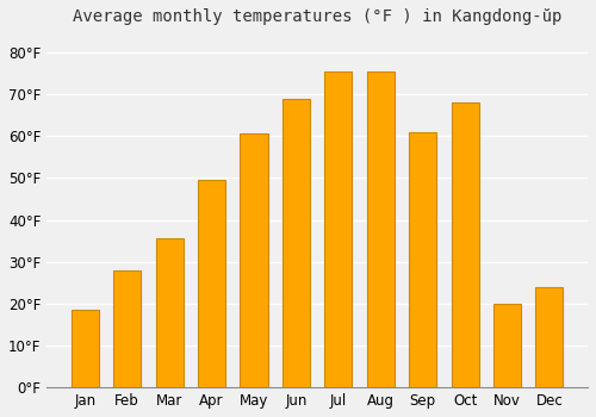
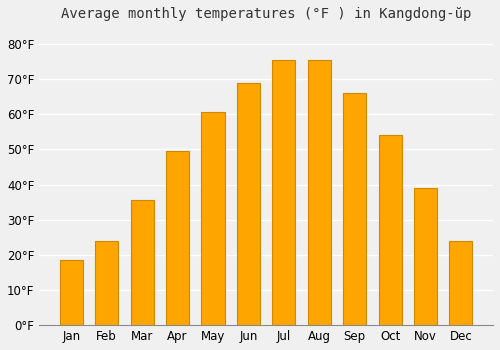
Feb: 28.0°F -> 24.0°F
Sep: 61.0°F -> 66.0°F
Oct: 68.0°F -> 54.0°F
Nov: 20.0°F -> 39.0°F
